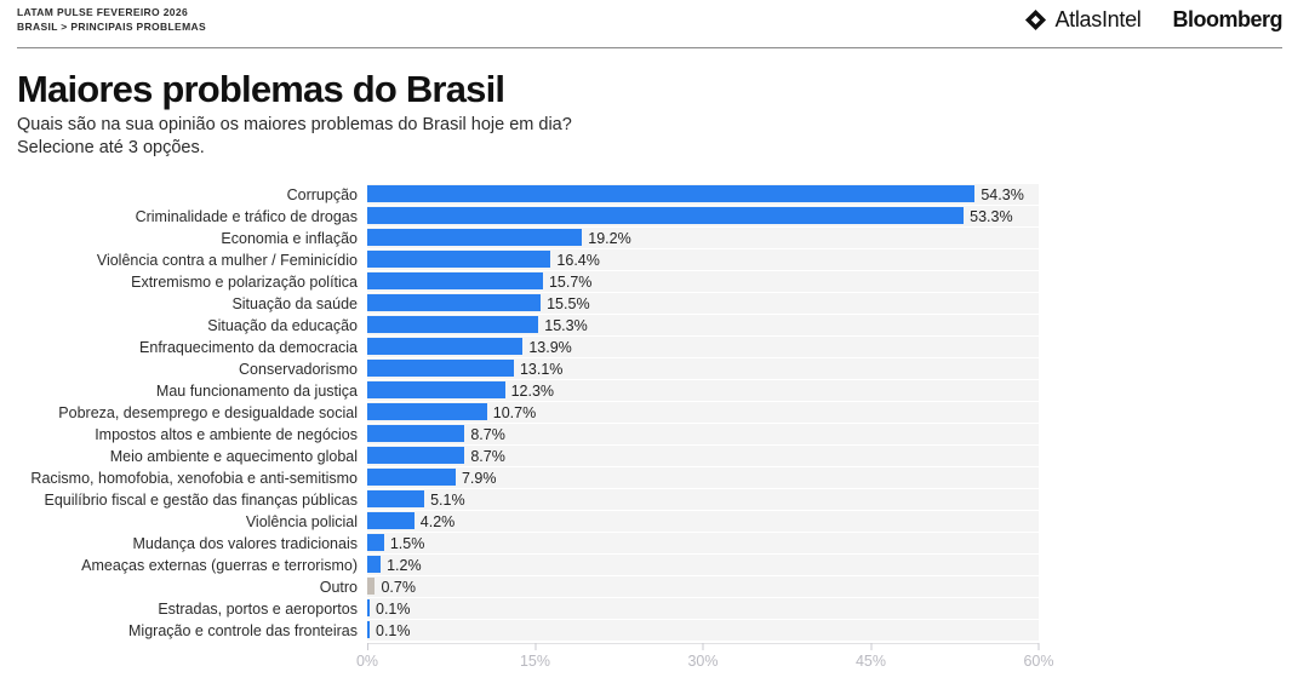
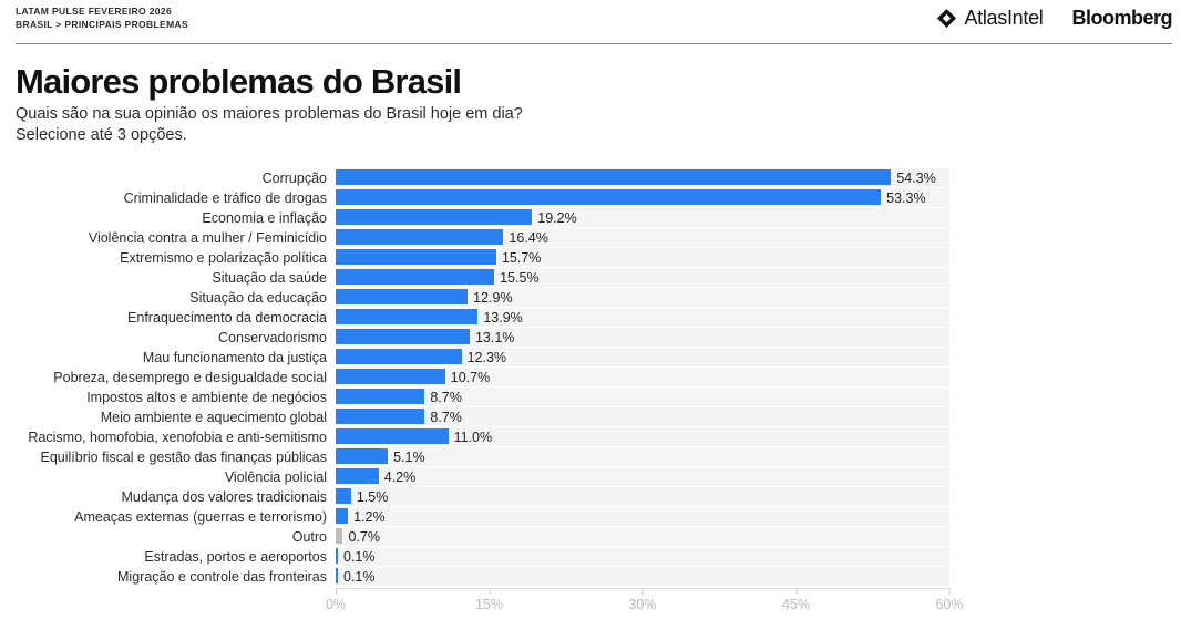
Situação da educação: 15.3% -> 12.9%
Racismo, homofobia, xenofobia e anti-semitismo: 7.9% -> 11.0%
